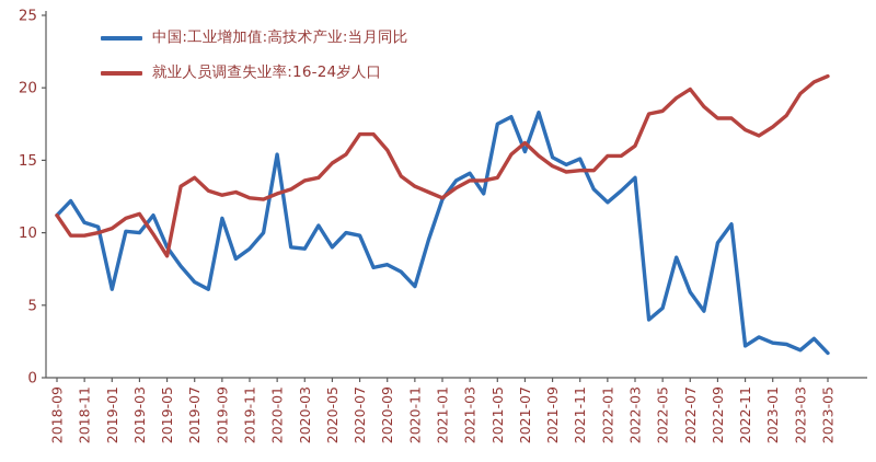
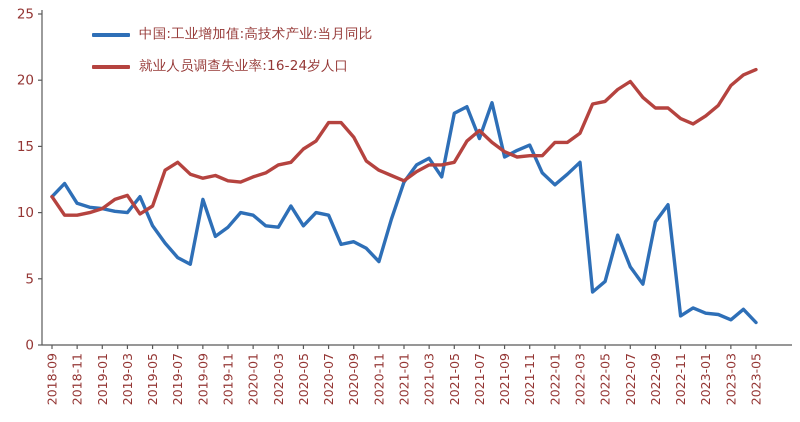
中国:工业增加值:高技术产业:当月同比/2019-01: 6.1 -> 10.3
就业人员调查失业率:16-24岁人口/2019-05: 8.4 -> 10.5
中国:工业增加值:高技术产业:当月同比/2020-01: 15.4 -> 9.8
中国:工业增加值:高技术产业:当月同比/2021-09: 15.2 -> 14.2
